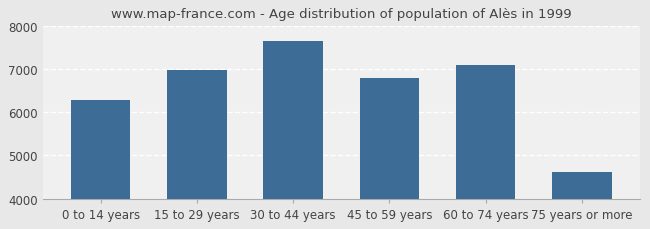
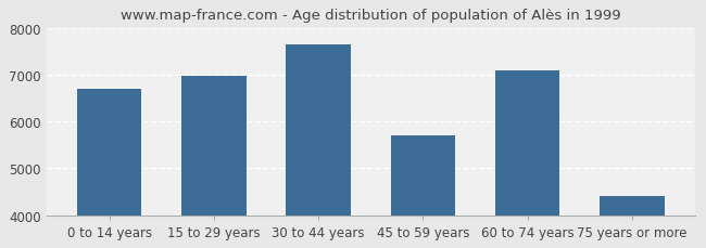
0 to 14 years: 6270 -> 6700
45 to 59 years: 6780 -> 5700
75 years or more: 4620 -> 4400
